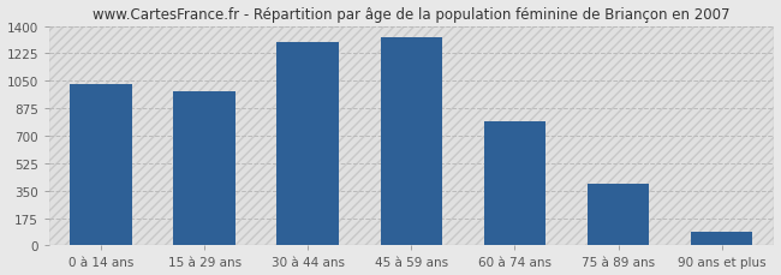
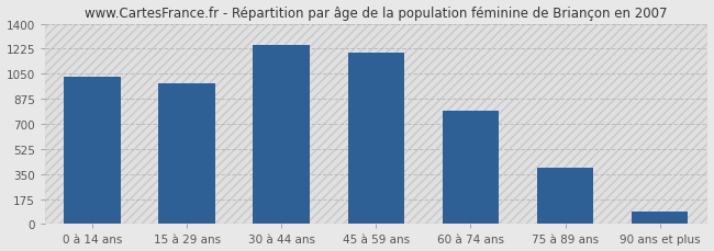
30 à 44 ans: 1300 -> 1250
45 à 59 ans: 1330 -> 1200
